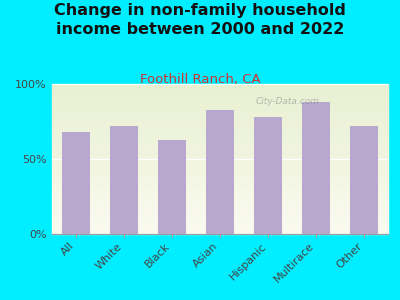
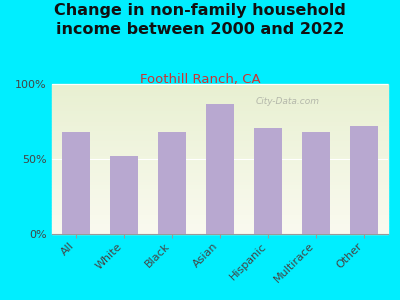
White: 72% -> 52%
Black: 63% -> 68%
Asian: 83% -> 87%
Hispanic: 78% -> 71%
Multirace: 88% -> 68%
